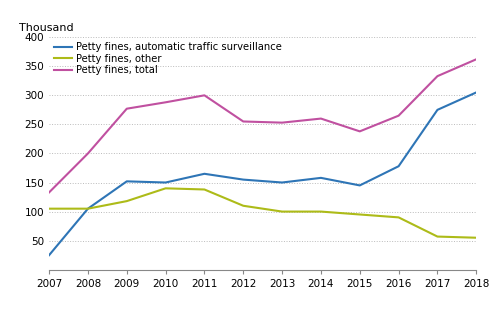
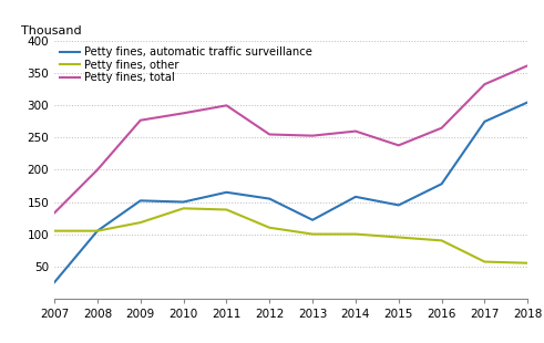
Petty fines, automatic traffic surveillance/2013: 150 -> 122
